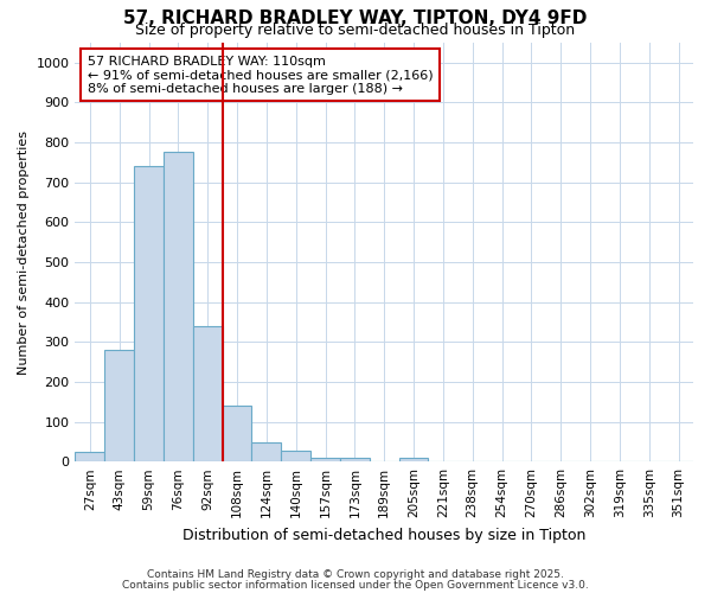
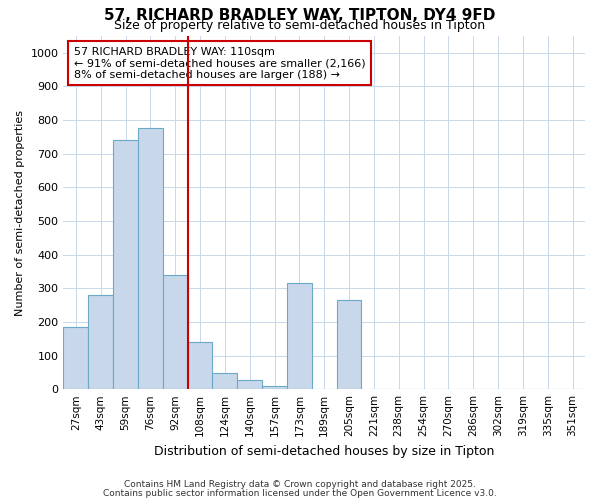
27sqm: 25 -> 185
173sqm: 10 -> 315
205sqm: 10 -> 265
